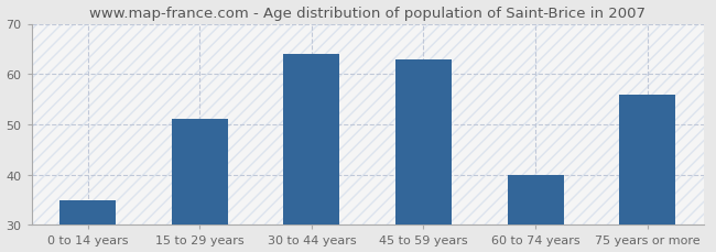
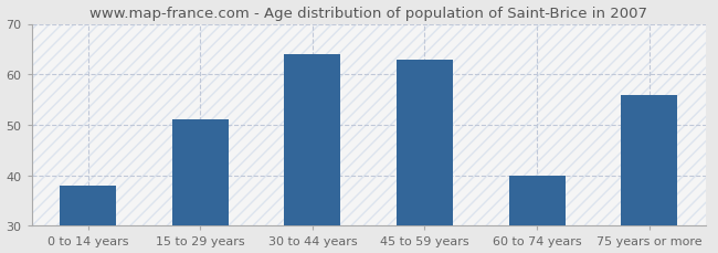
0 to 14 years: 35 -> 38
